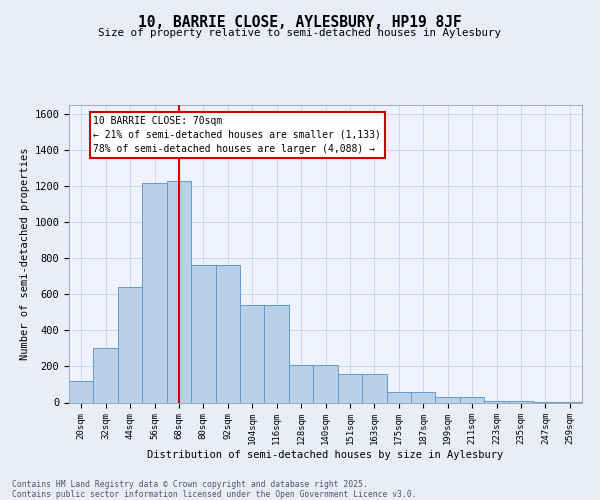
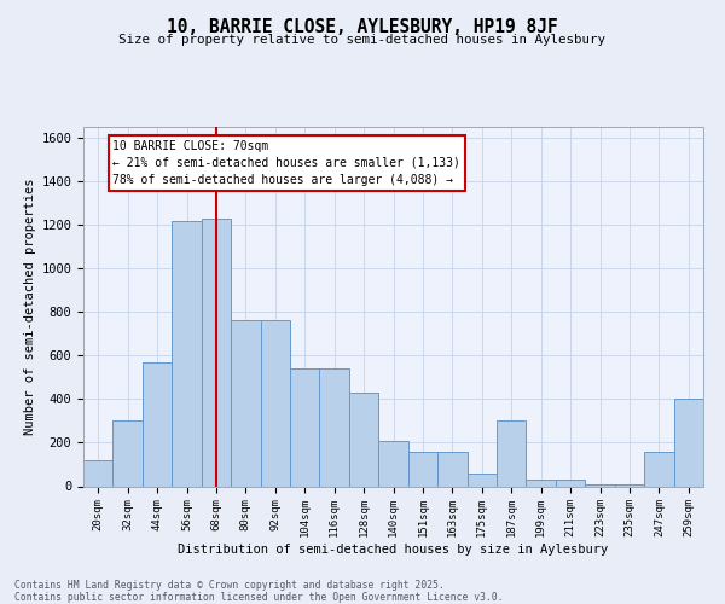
44sqm: 640 -> 570
128sqm: 210 -> 430
187sqm: 60 -> 300
247sqm: 0 -> 160
259sqm: 0 -> 400
